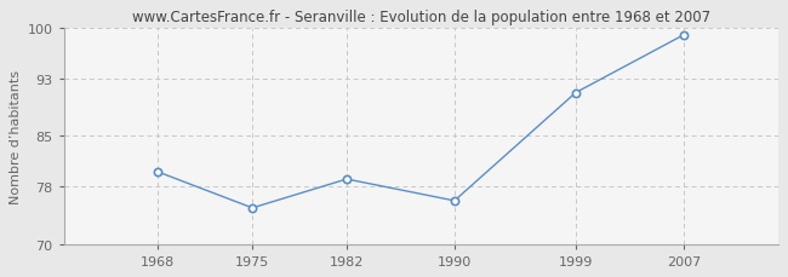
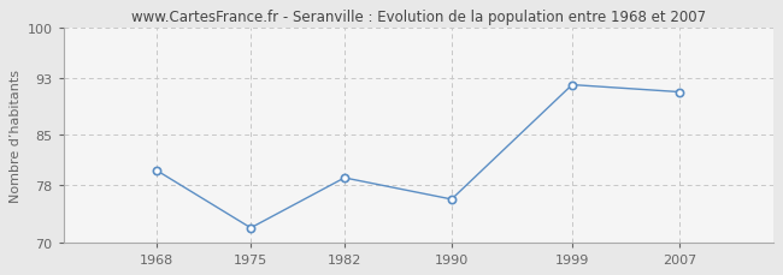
1975: 75 -> 72
1999: 91 -> 92
2007: 99 -> 91
